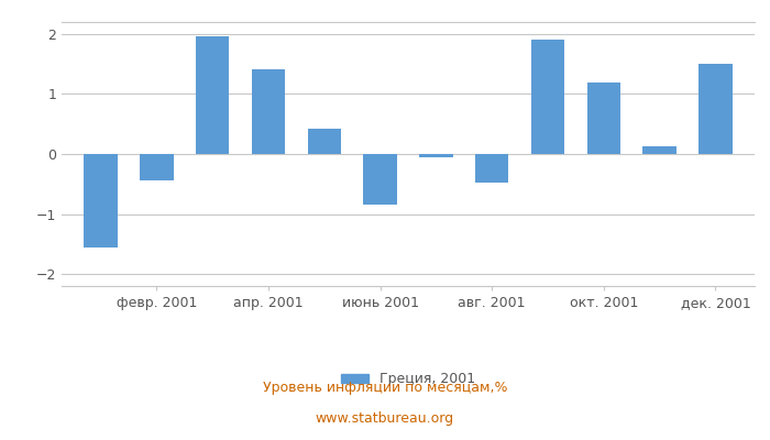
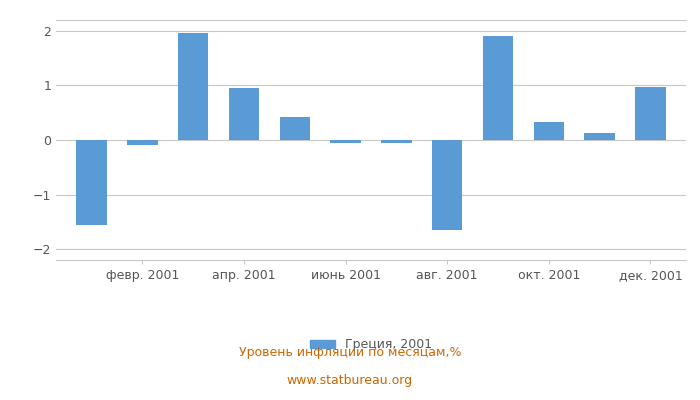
февр. 2001: -0.44 -> -0.10
апр. 2001: 1.42 -> 0.95
июнь 2001: -0.84 -> -0.05
авг. 2001: -0.48 -> -1.65
окт. 2001: 1.20 -> 0.33
дек. 2001: 1.50 -> 0.97
